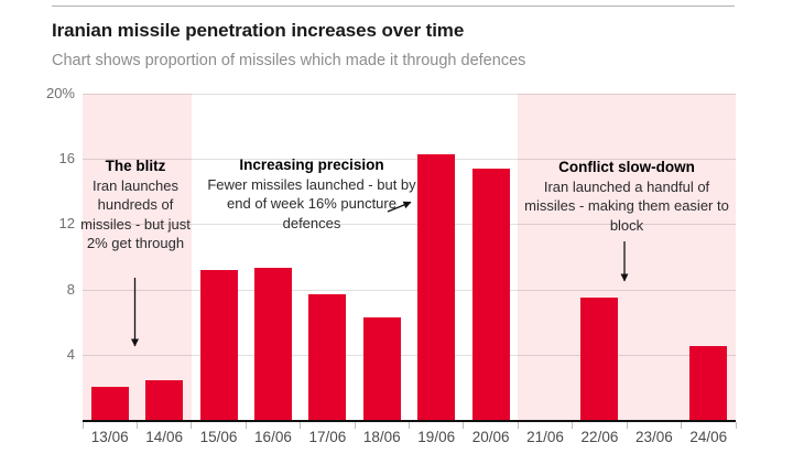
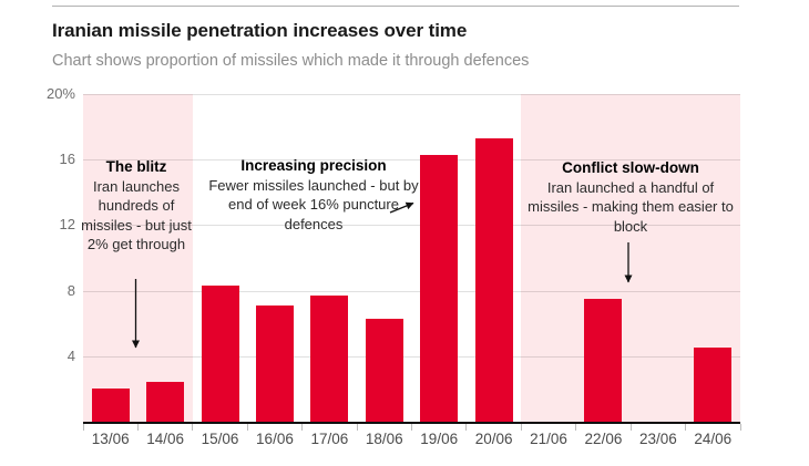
15/06: 9.2% -> 8.3%
16/06: 9.3% -> 7.1%
20/06: 15.4% -> 17.3%
